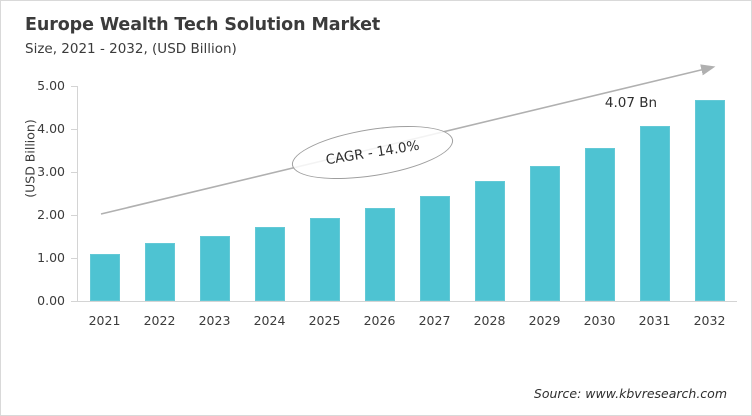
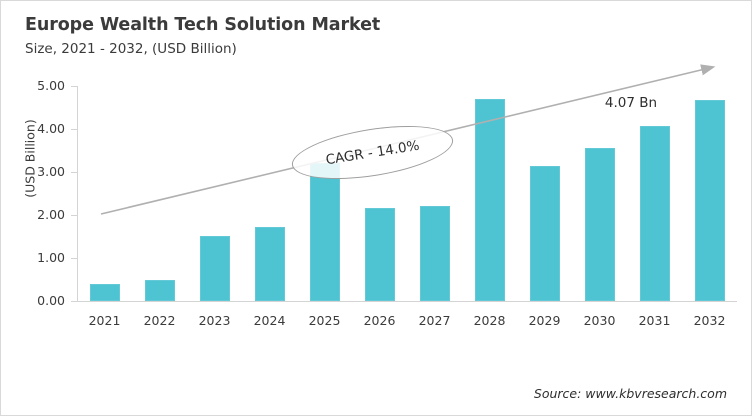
2021: 1.1 -> 0.4
2022: 1.3 -> 0.5
2025: 1.9 -> 3.2
2027: 2.4 -> 2.2
2028: 2.8 -> 4.7
